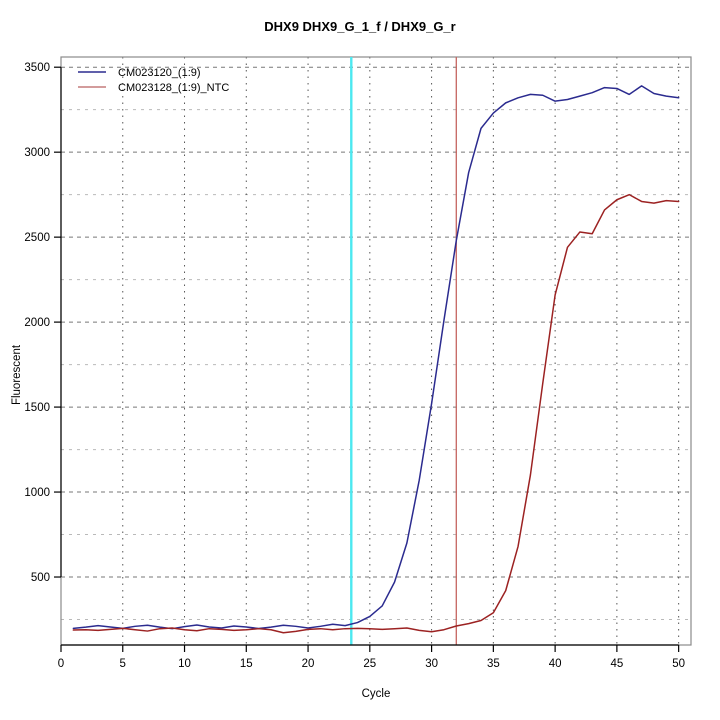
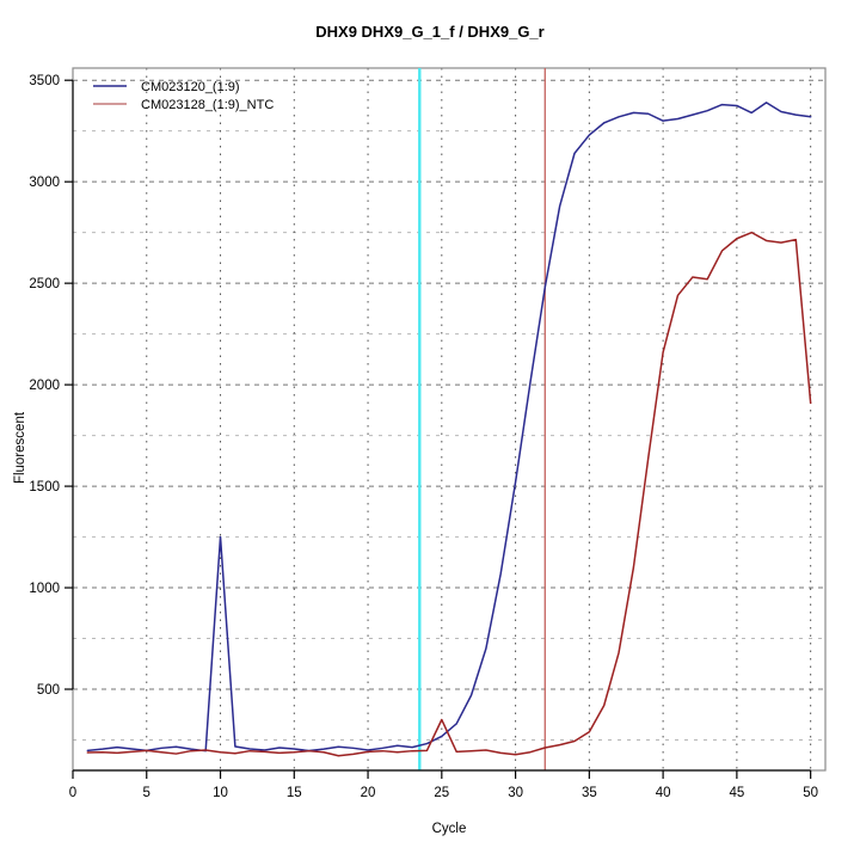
CM023120_(1:9)/10: 210 -> 1250
CM023128_(1:9)_NTC/25: 200 -> 350
CM023128_(1:9)_NTC/50: 2710 -> 1910
